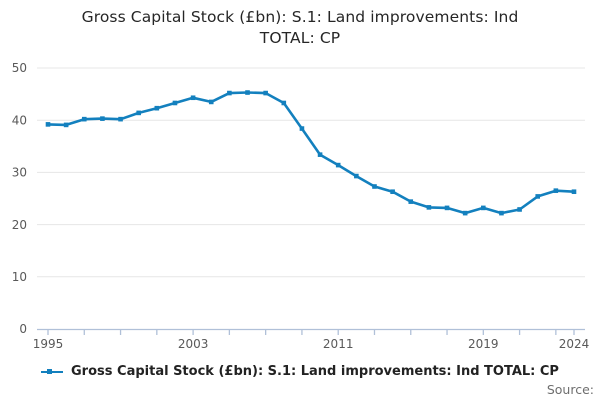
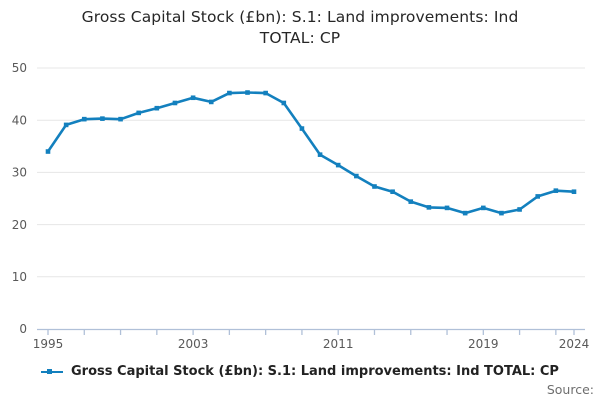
1995: 39 -> 34
